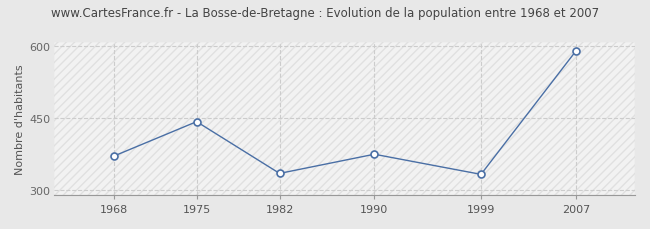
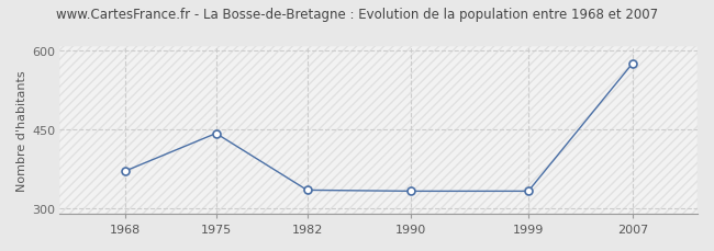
1990: 375 -> 333
2007: 590 -> 576
